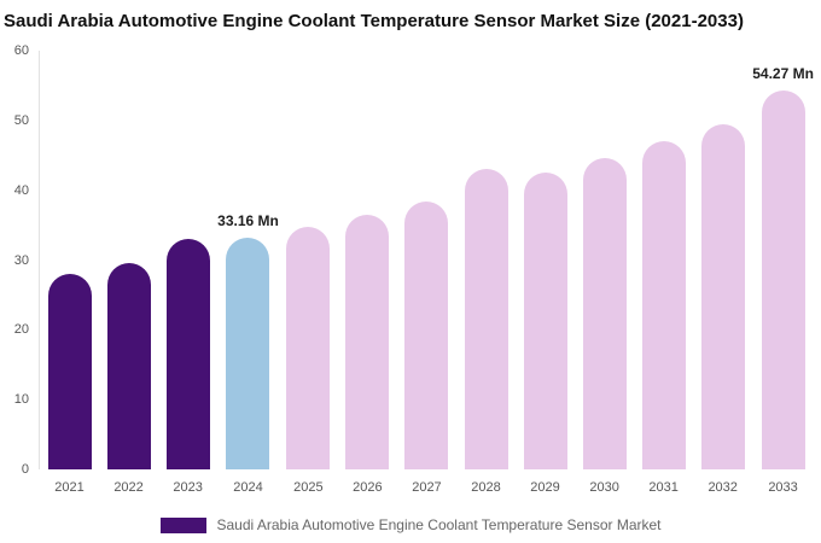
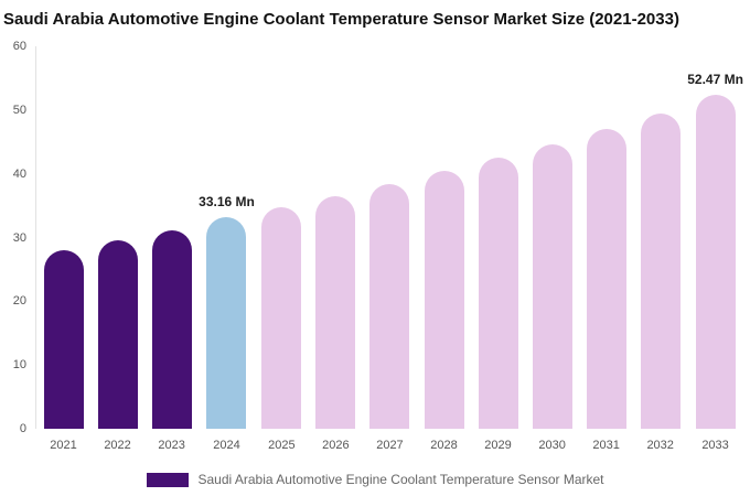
2023: 33 -> 31
2028: 43 -> 40
2033: 54.27 -> 52.47
